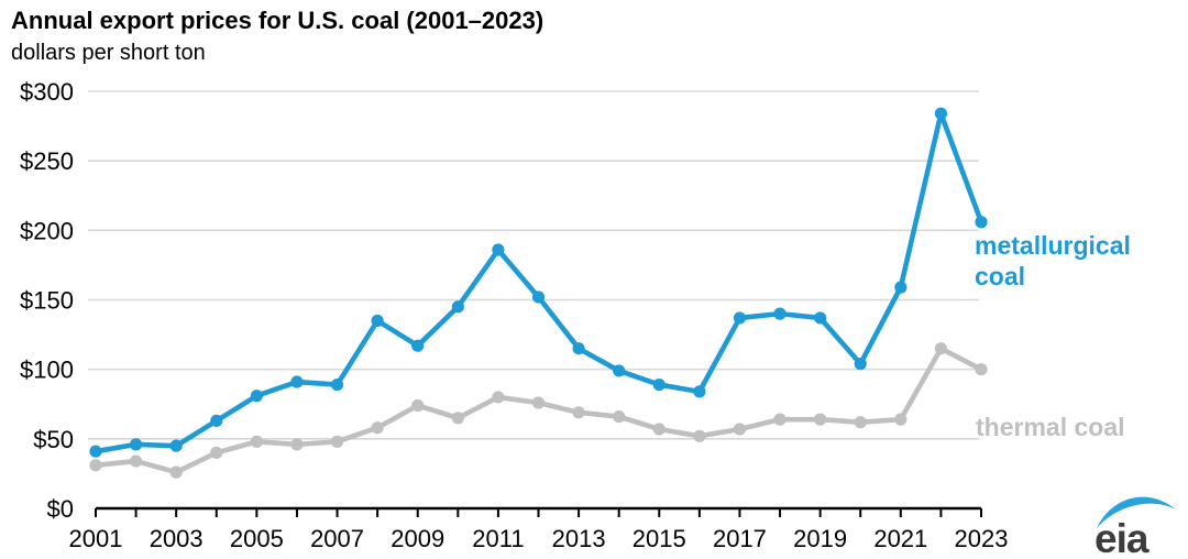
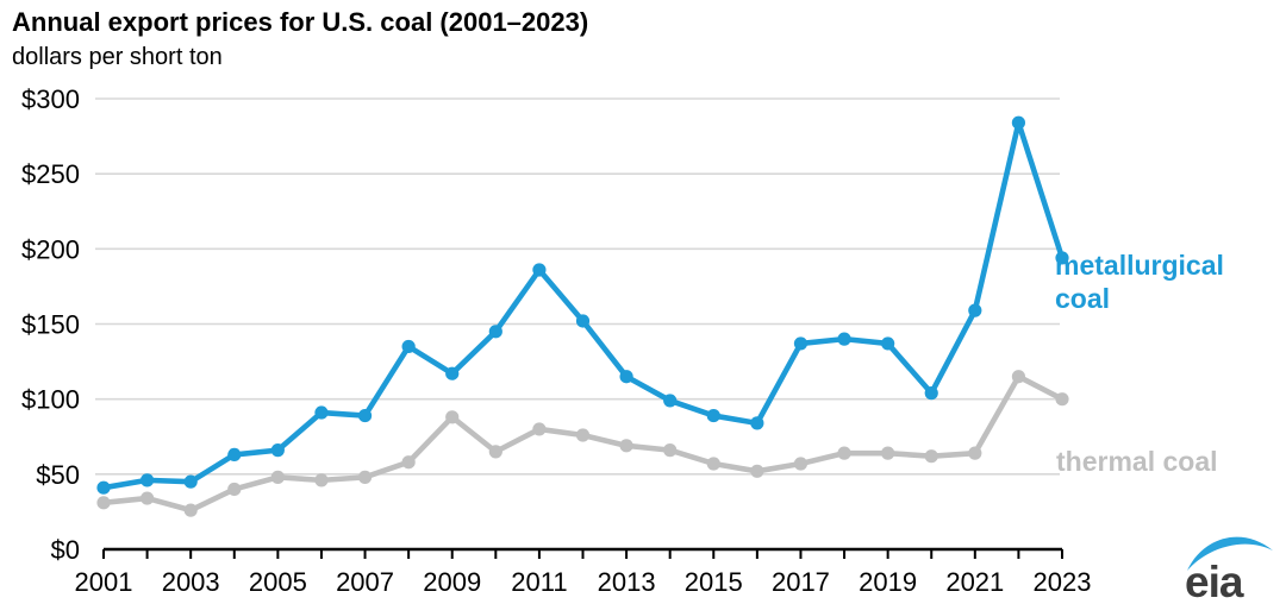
metallurgical coal/2005: $81 -> $66
thermal coal/2009: $74 -> $88
metallurgical coal/2023: $206 -> $194
